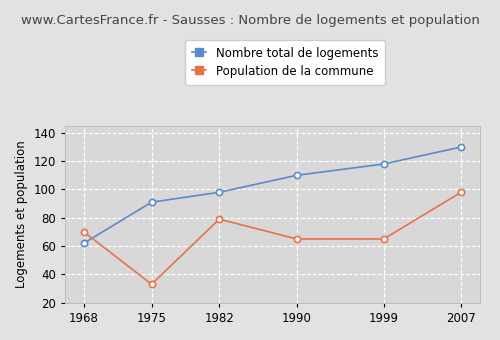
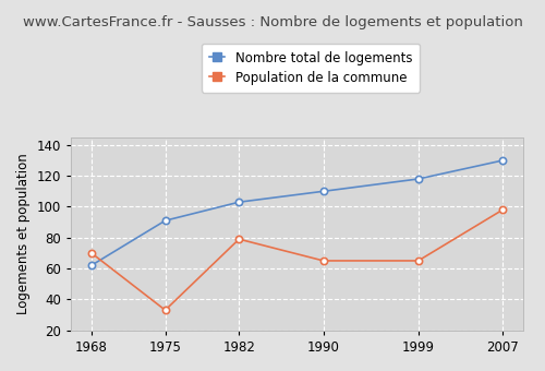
Nombre total de logements/1982: 98 -> 103
